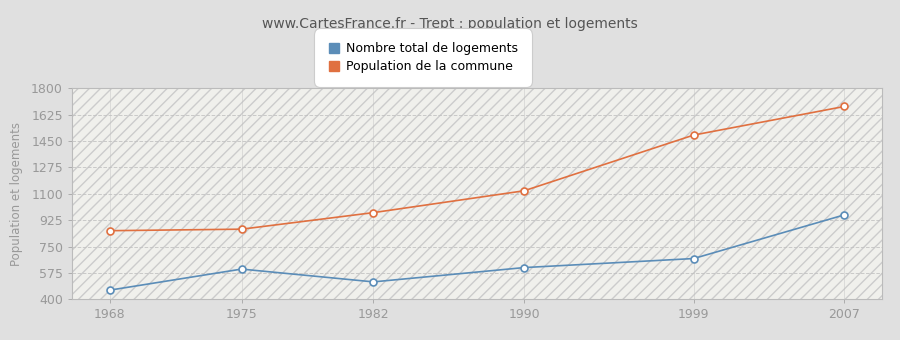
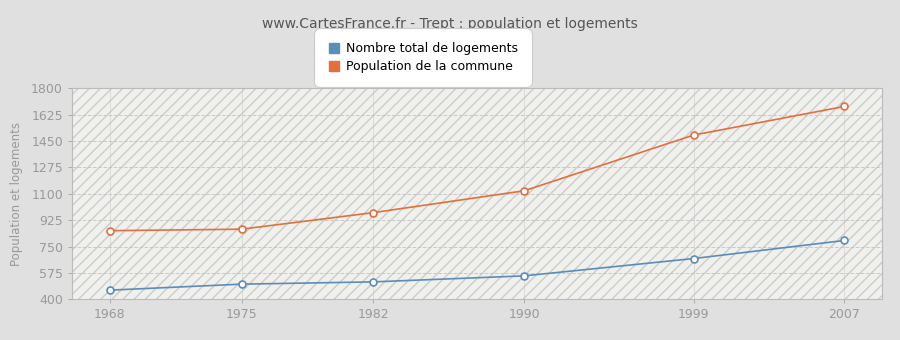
Nombre total de logements/1975: 600 -> 500
Nombre total de logements/1990: 610 -> 560
Nombre total de logements/2007: 960 -> 790
